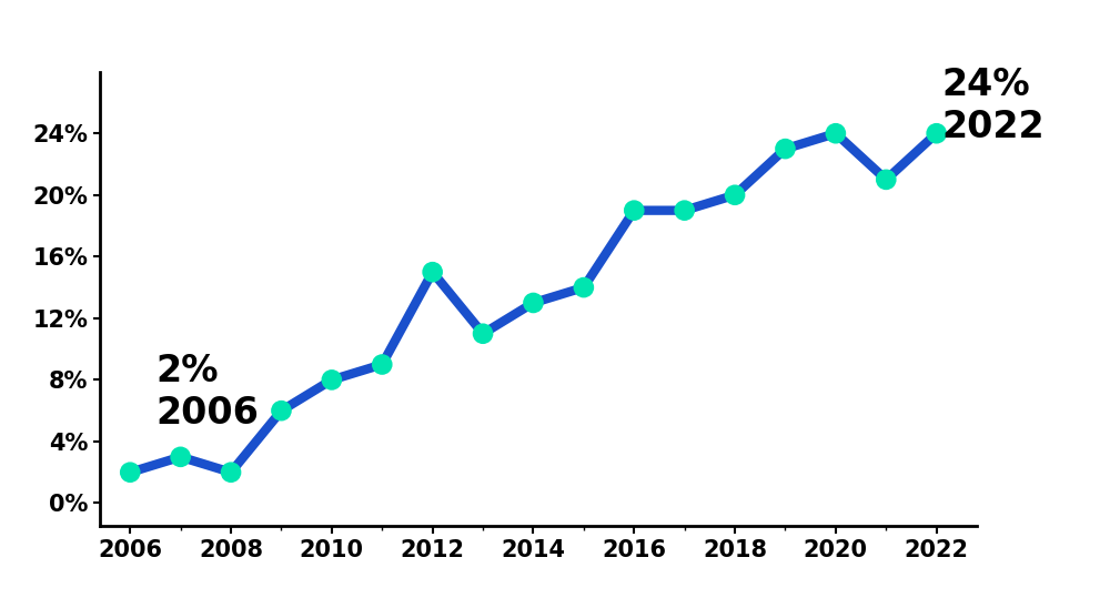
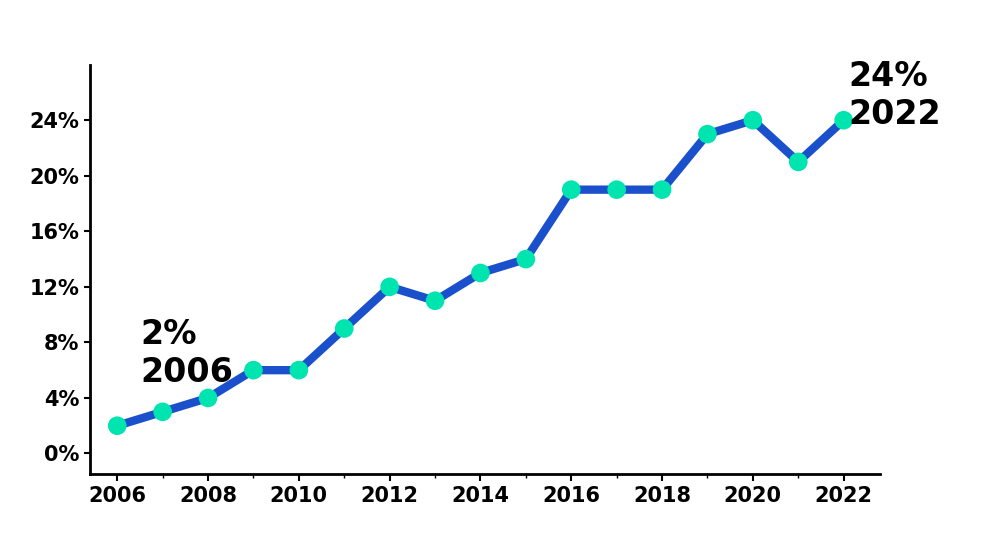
2008: 2% -> 4%
2010: 8% -> 6%
2012: 15% -> 12%
2018: 20% -> 19%
